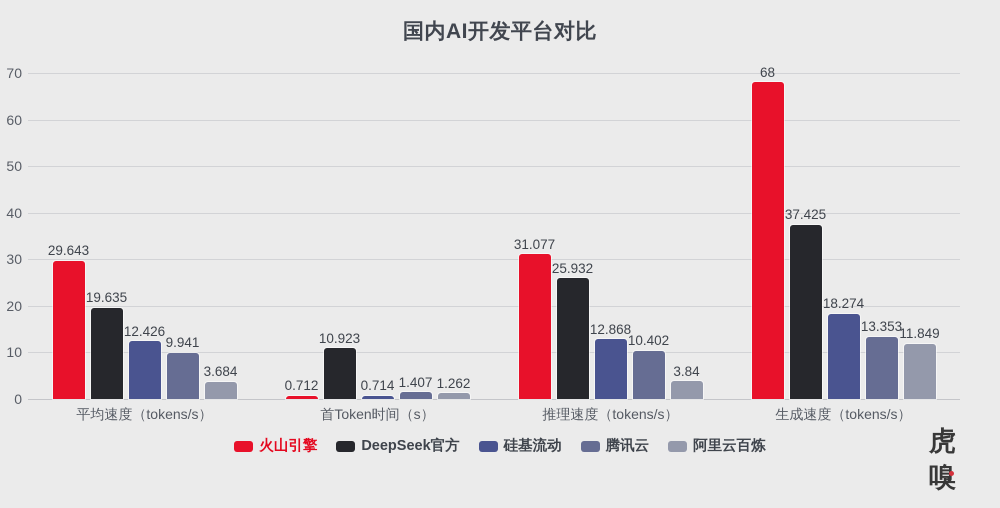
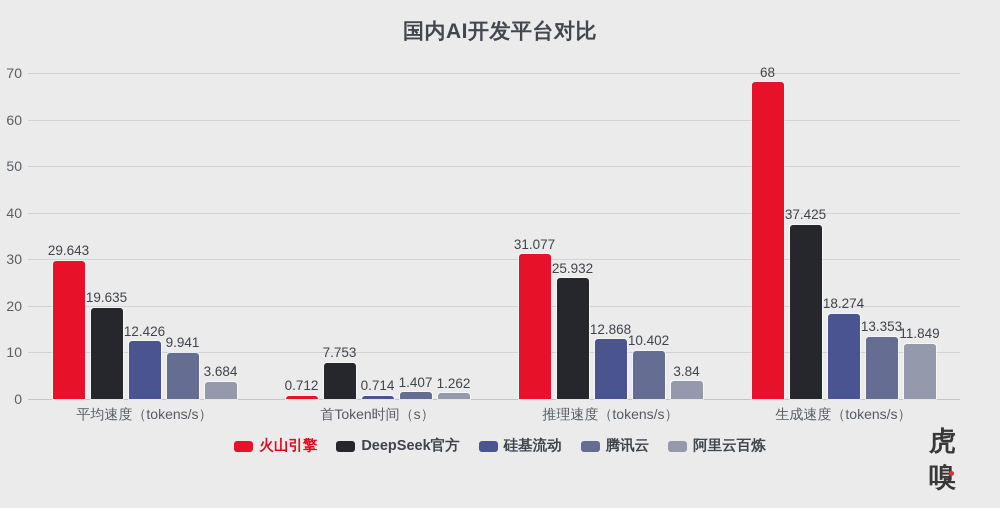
DeepSeek官方/首Token时间（s）: 10.923 -> 7.753
